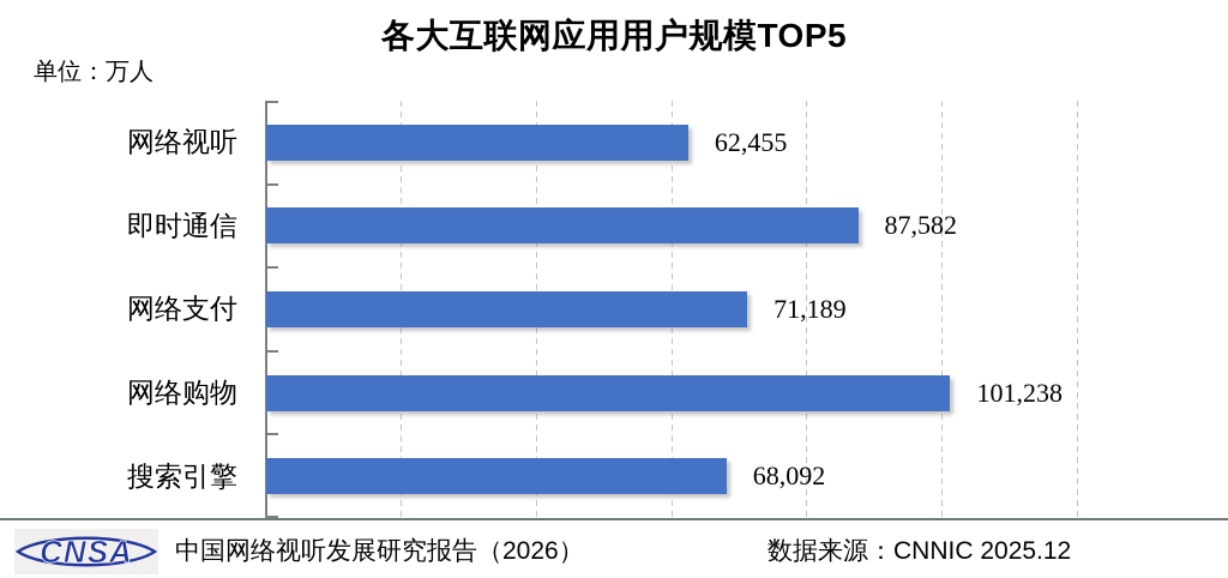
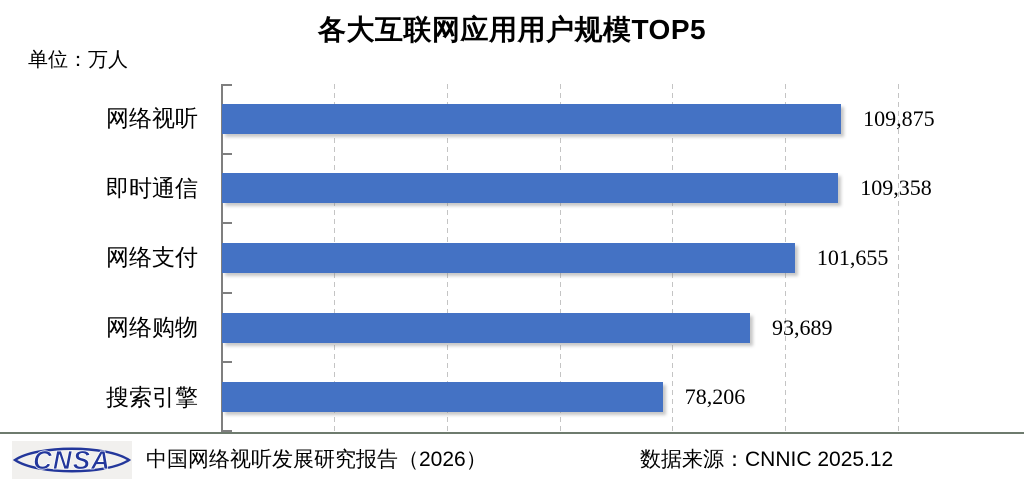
网络视听: 62,455 -> 109,875
即时通信: 87,582 -> 109,358
网络支付: 71,189 -> 101,655
网络购物: 101,238 -> 93,689
搜索引擎: 68,092 -> 78,206
